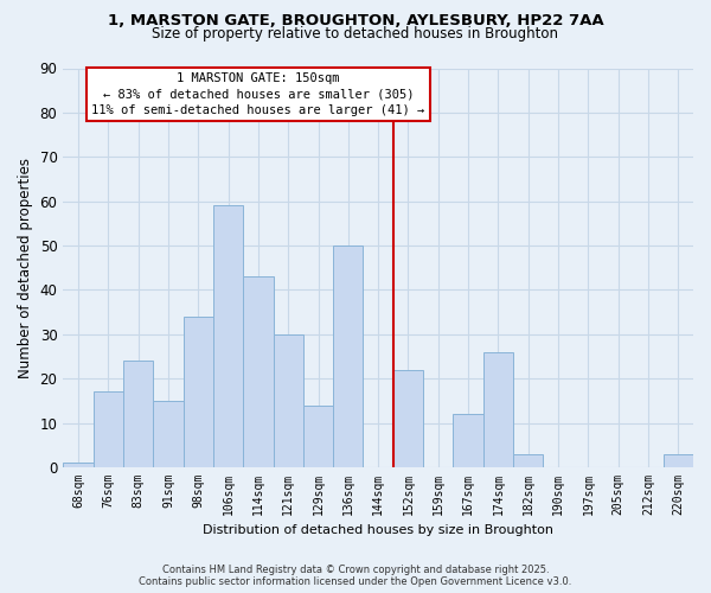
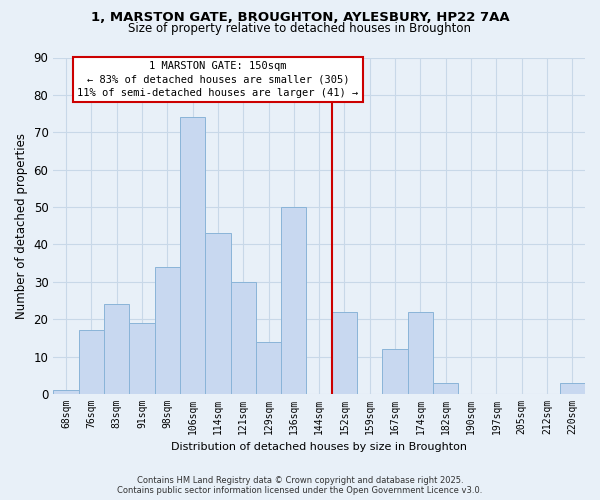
91sqm: 15 -> 19
106sqm: 59 -> 74
174sqm: 26 -> 22
